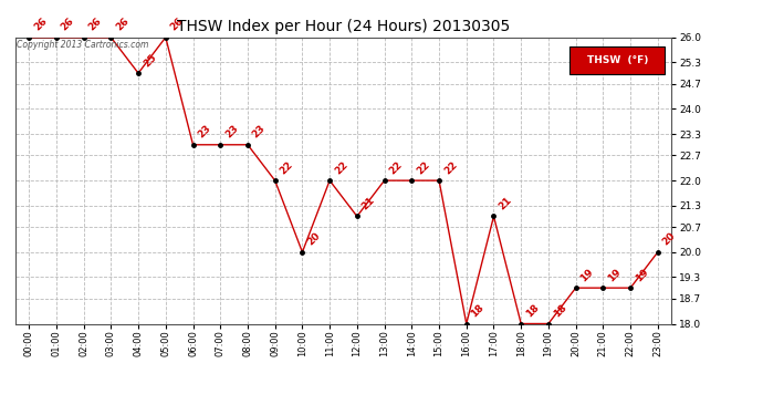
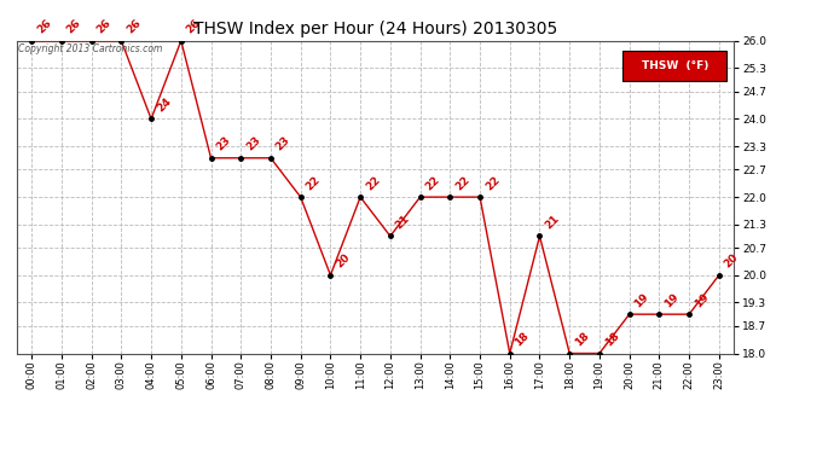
04:00: 25 -> 24
